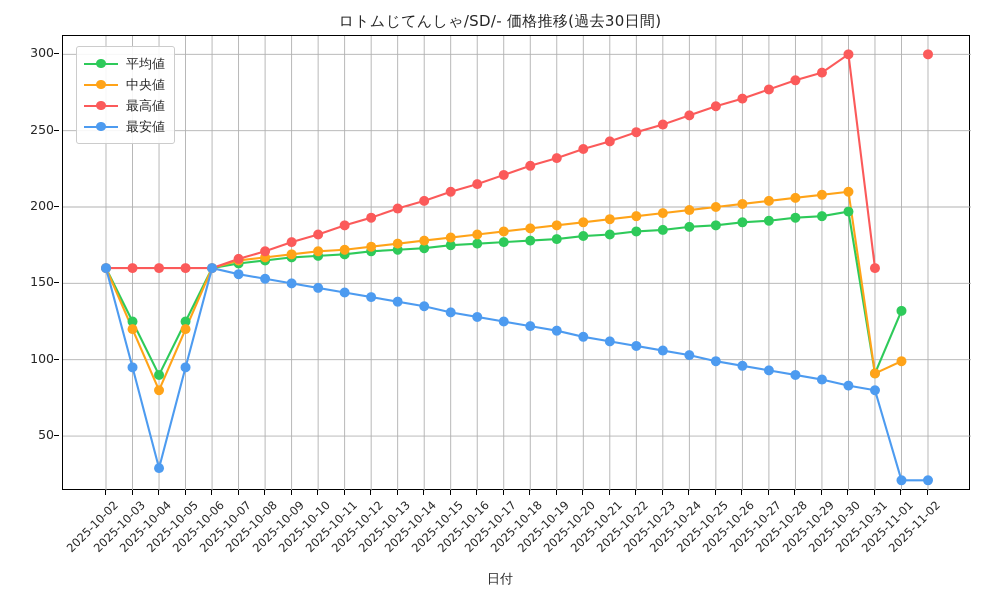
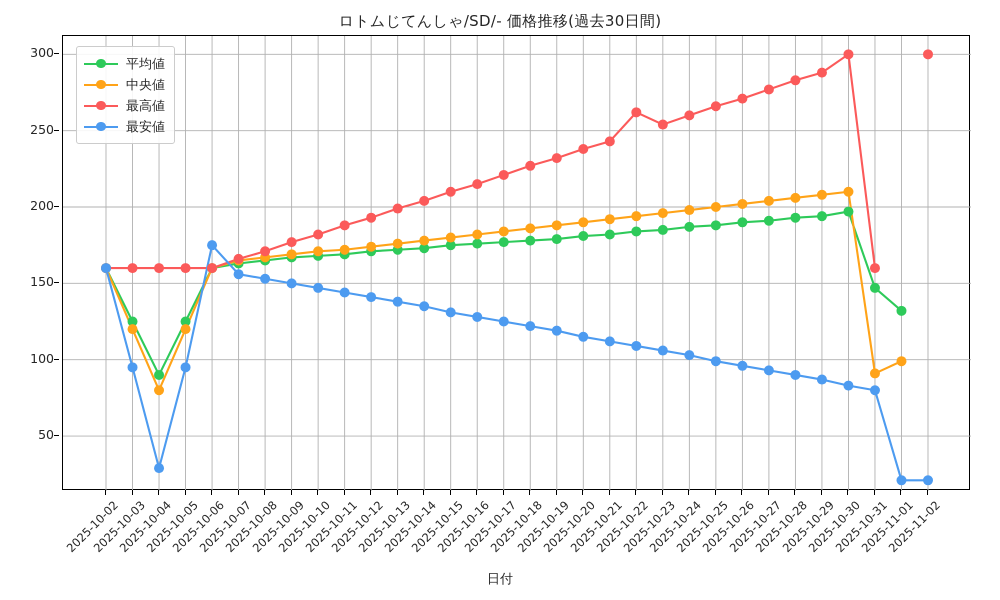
最安値/2025-10-06: 160 -> 175
最高値/2025-10-22: 249 -> 262
平均値/2025-10-31: 91 -> 147
